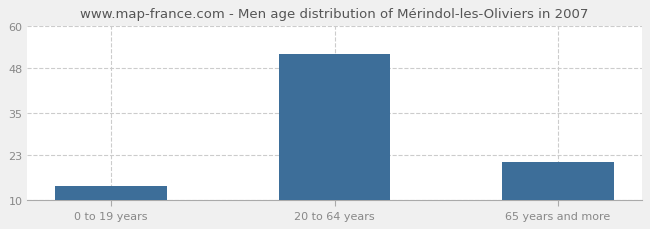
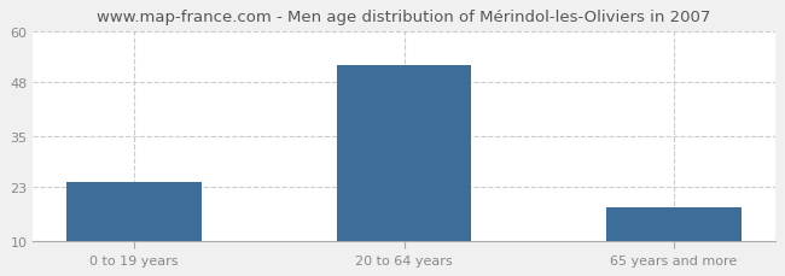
0 to 19 years: 14 -> 24
65 years and more: 21 -> 18
